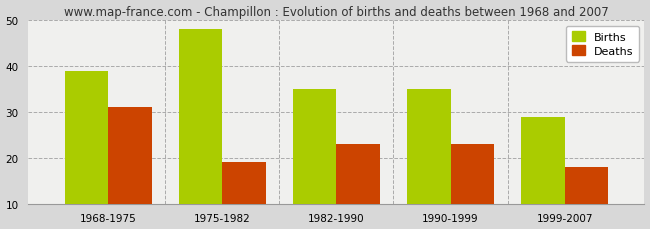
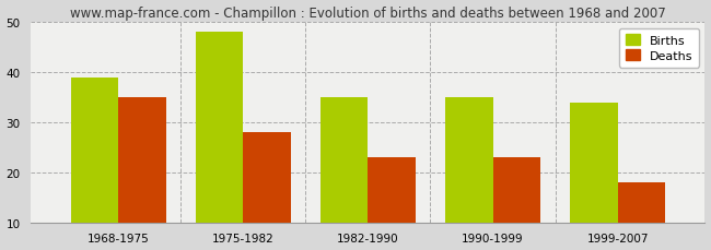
Deaths/1968-1975: 31 -> 35
Deaths/1975-1982: 19 -> 28
Births/1999-2007: 29 -> 34
